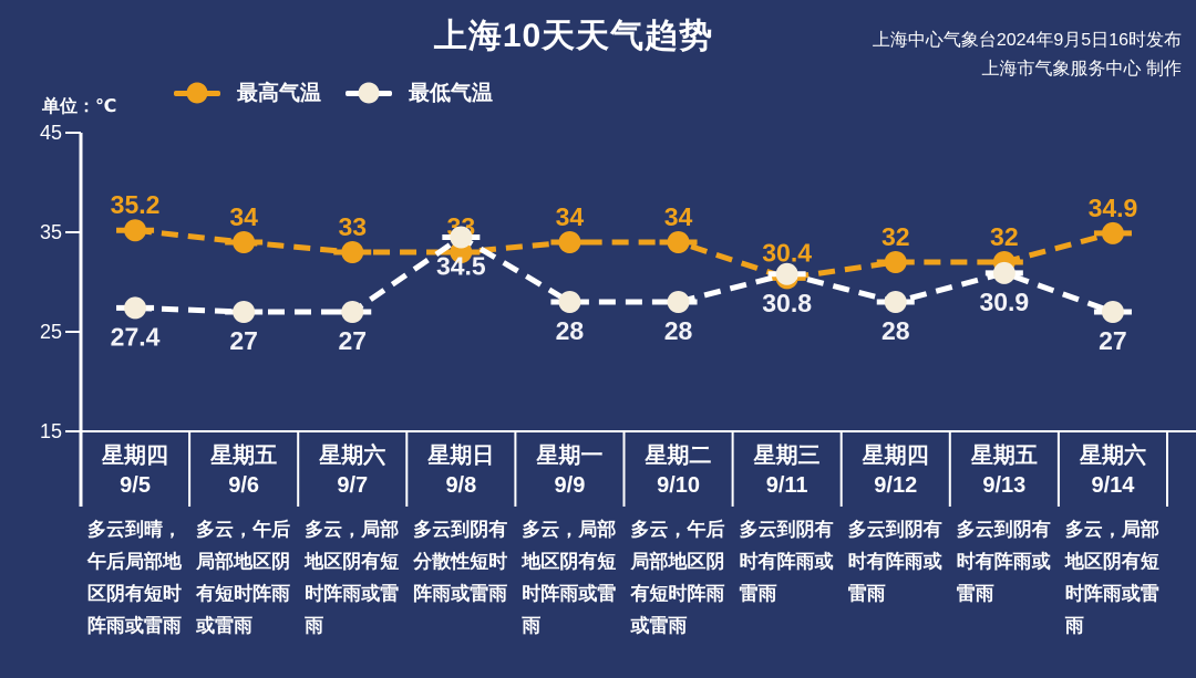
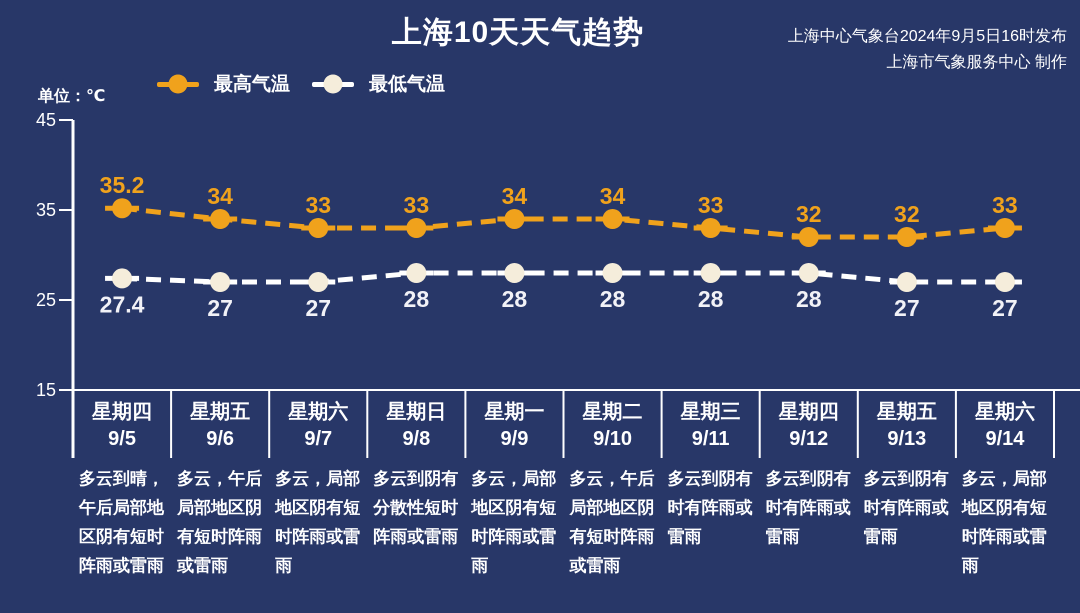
最低气温/9/8: 34.5 -> 28
最高气温/9/11: 30.4 -> 33
最低气温/9/11: 30.8 -> 28
最低气温/9/13: 30.9 -> 27
最高气温/9/14: 34.9 -> 33
